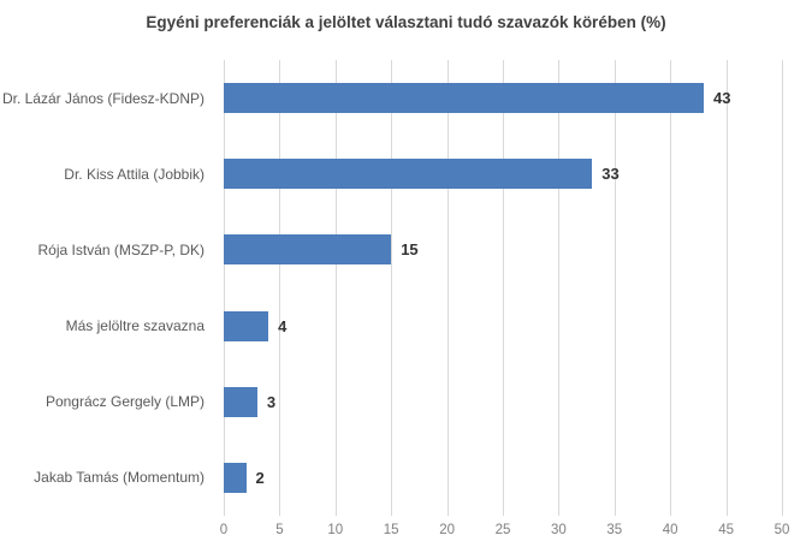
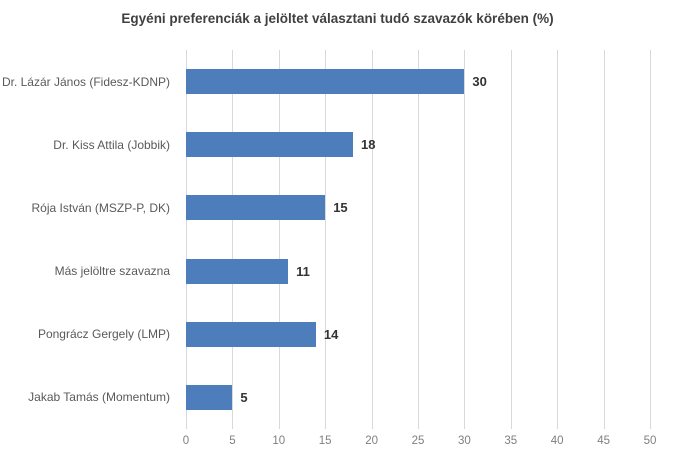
Dr. Lázár János (Fidesz-KDNP): 43 -> 30
Dr. Kiss Attila (Jobbik): 33 -> 18
Más jelöltre szavazna: 4 -> 11
Pongrácz Gergely (LMP): 3 -> 14
Jakab Tamás (Momentum): 2 -> 5
